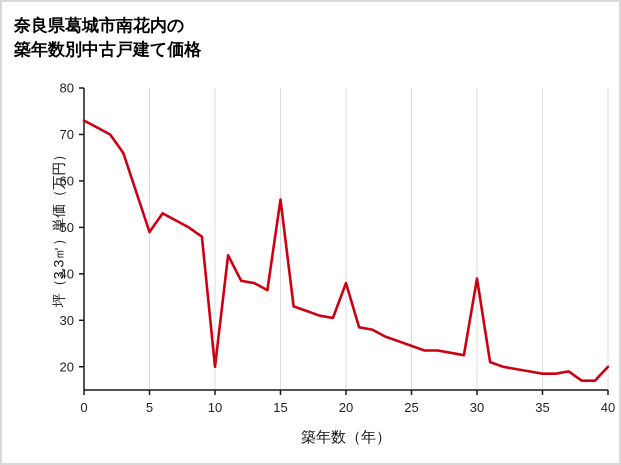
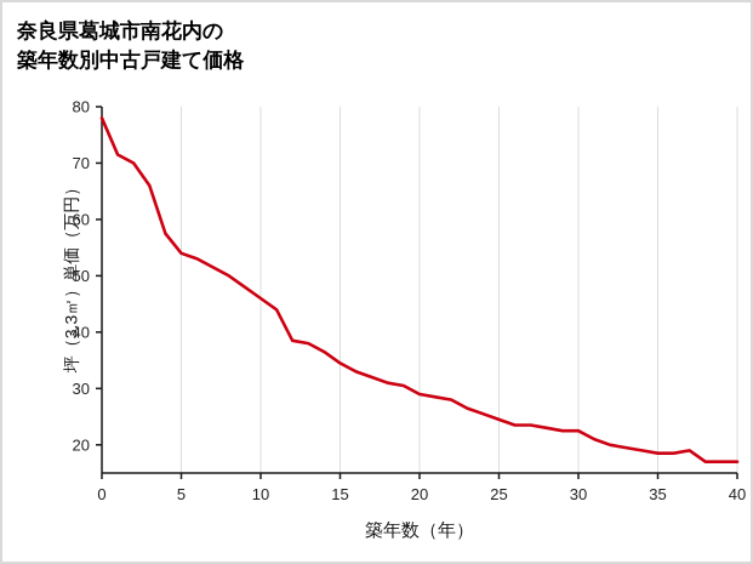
0: 73 -> 78
5: 49 -> 54
10: 20 -> 46
15: 56 -> 34
20: 38 -> 29
30: 39 -> 22
40: 20 -> 17
